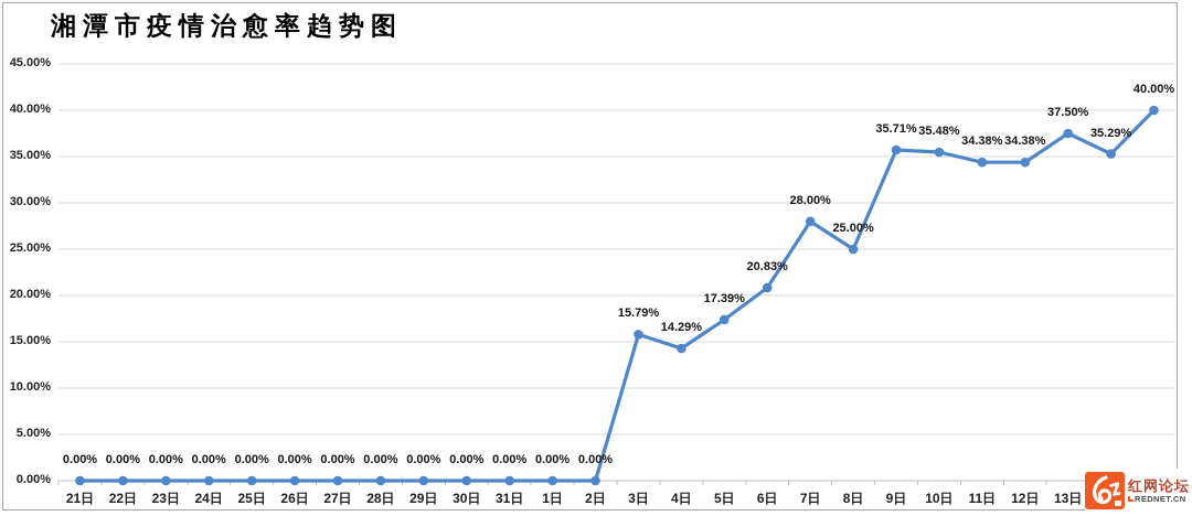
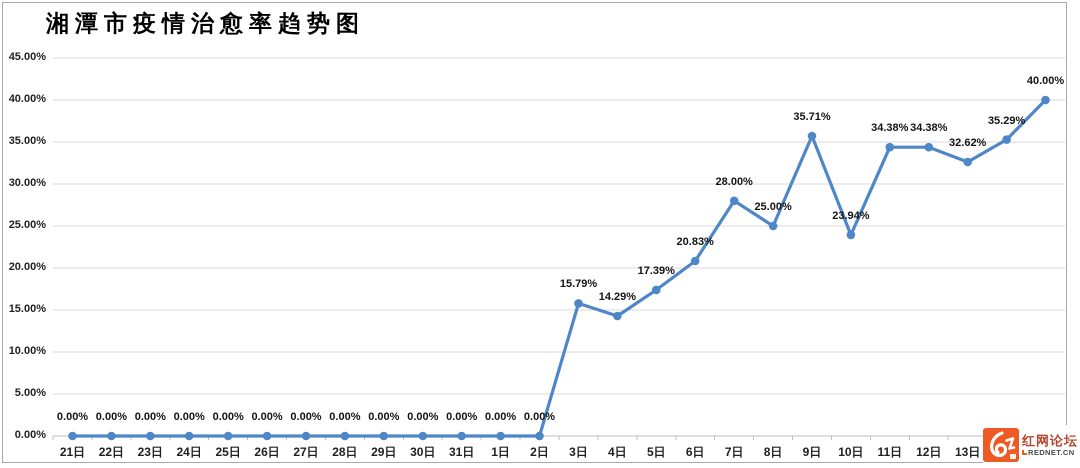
10日: 35.48% -> 23.94%
13日: 37.50% -> 32.62%
